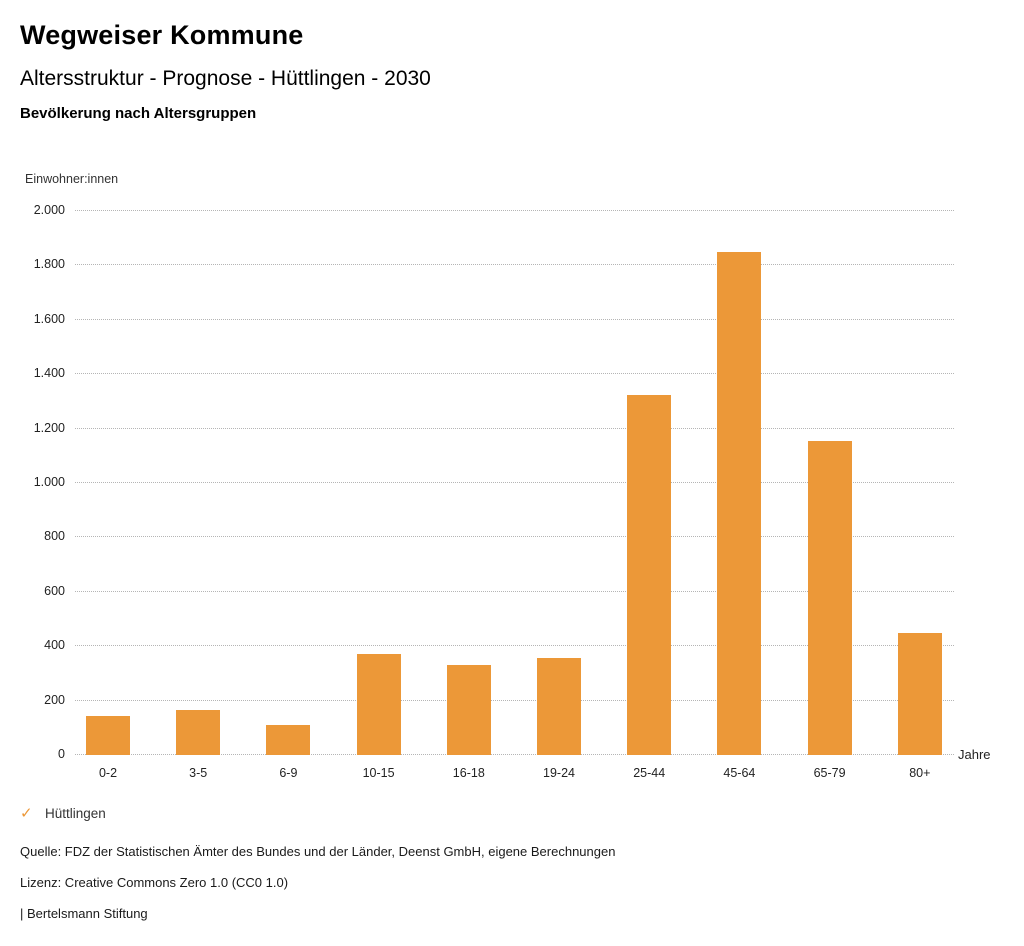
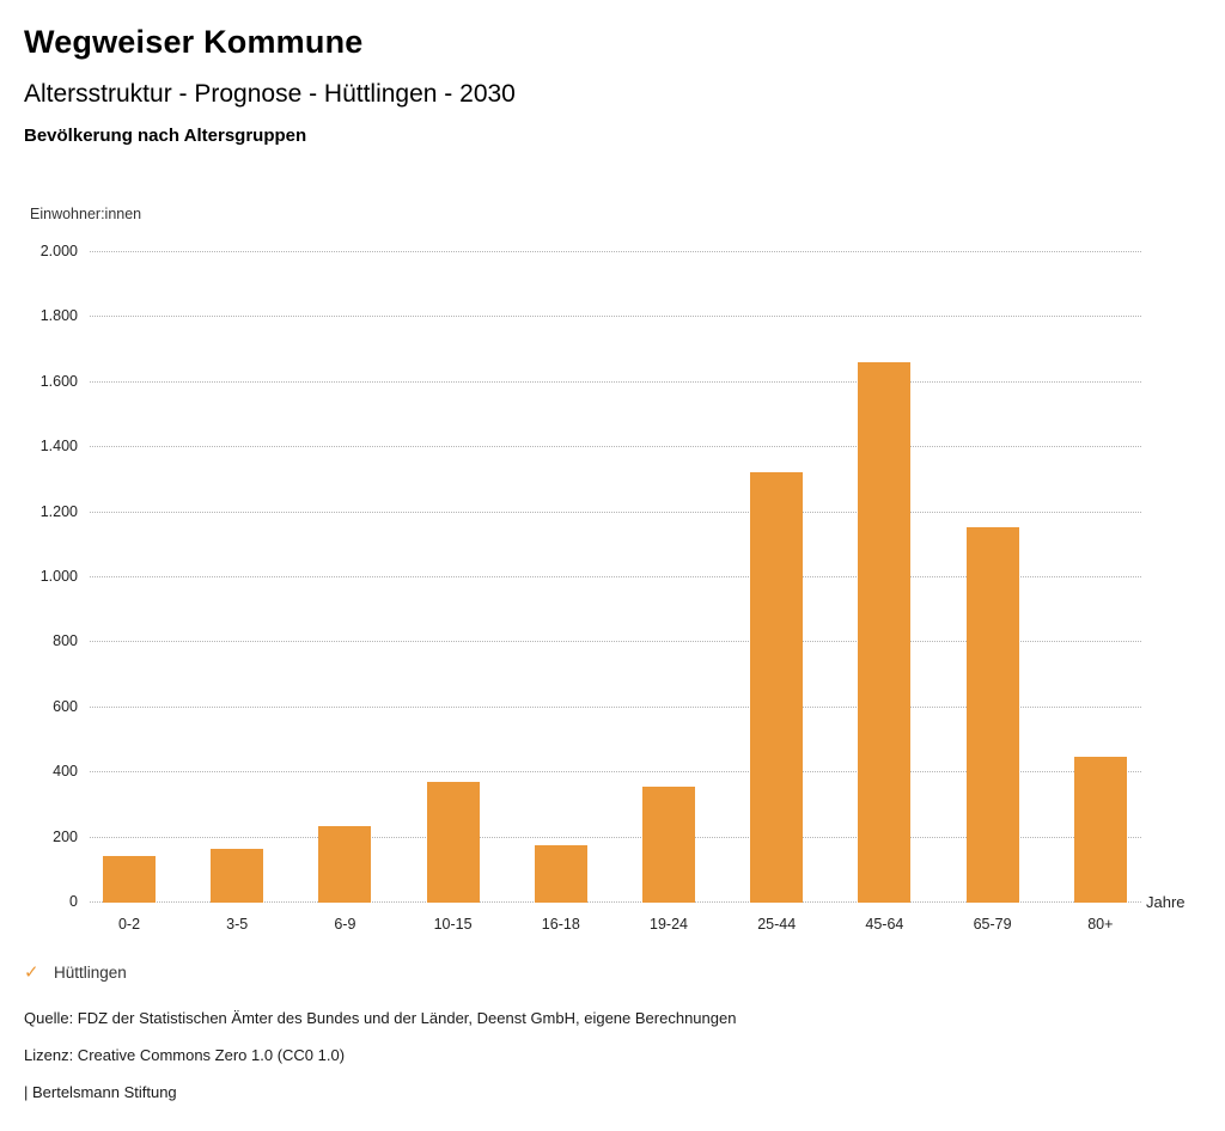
6-9: 110 -> 240
16-18: 330 -> 180
45-64: 1850 -> 1660
